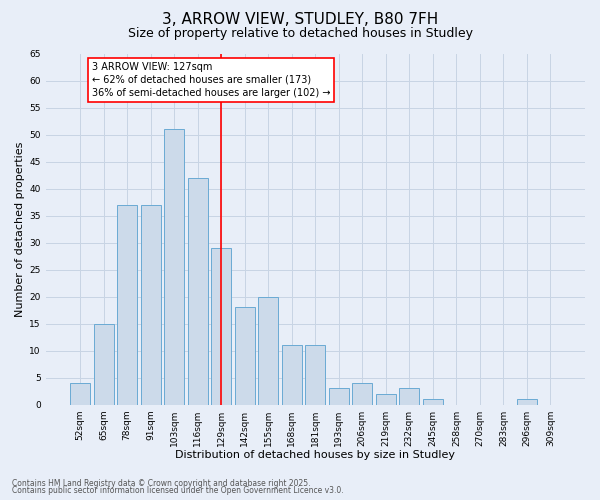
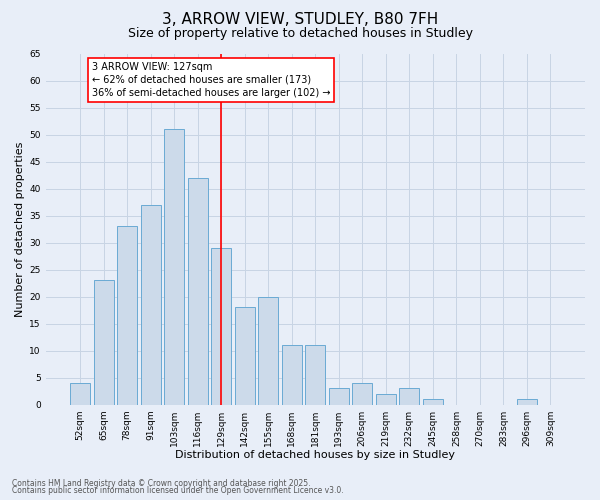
65sqm: 15 -> 23
78sqm: 37 -> 33
